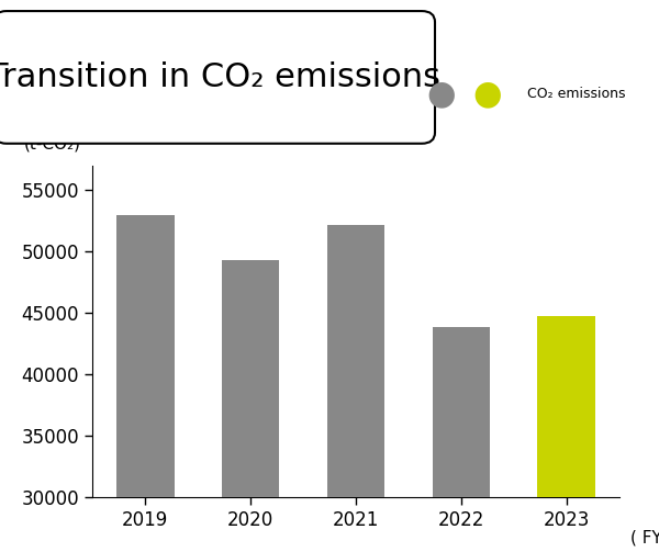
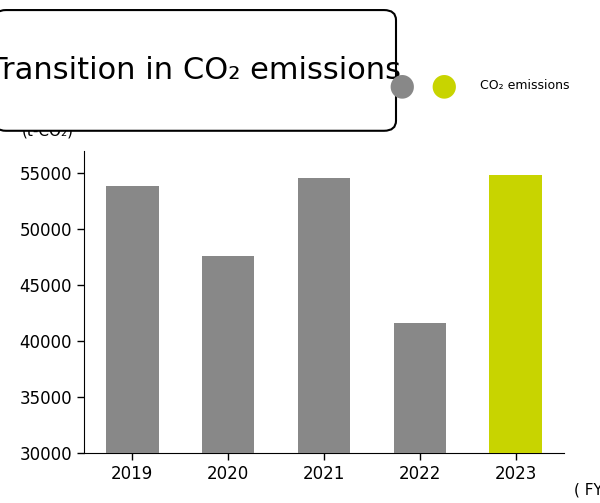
2019: 53000 -> 53900
2020: 49300 -> 47600
2021: 52200 -> 54600
2022: 43800 -> 41600
2023: 44700 -> 54800
